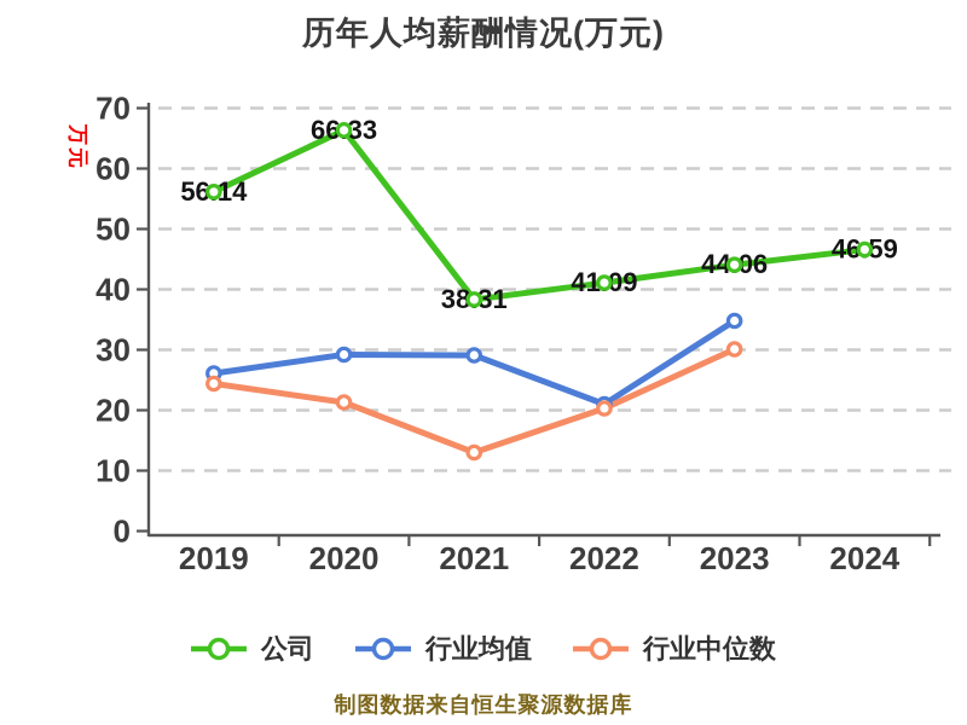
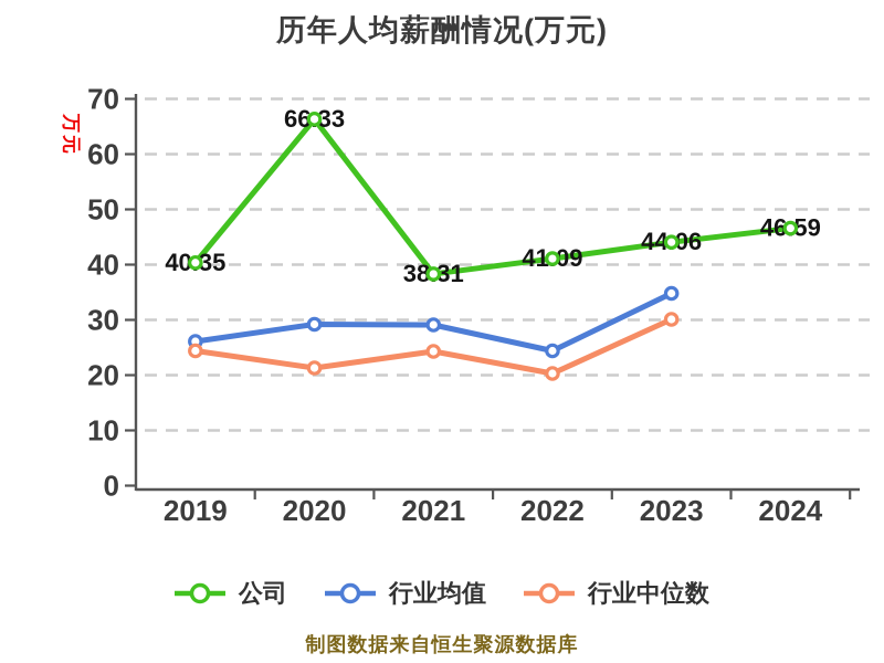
公司/2019: 56.14 -> 40.35
行业中位数/2021: 13 -> 24
行业均值/2022: 21 -> 24
